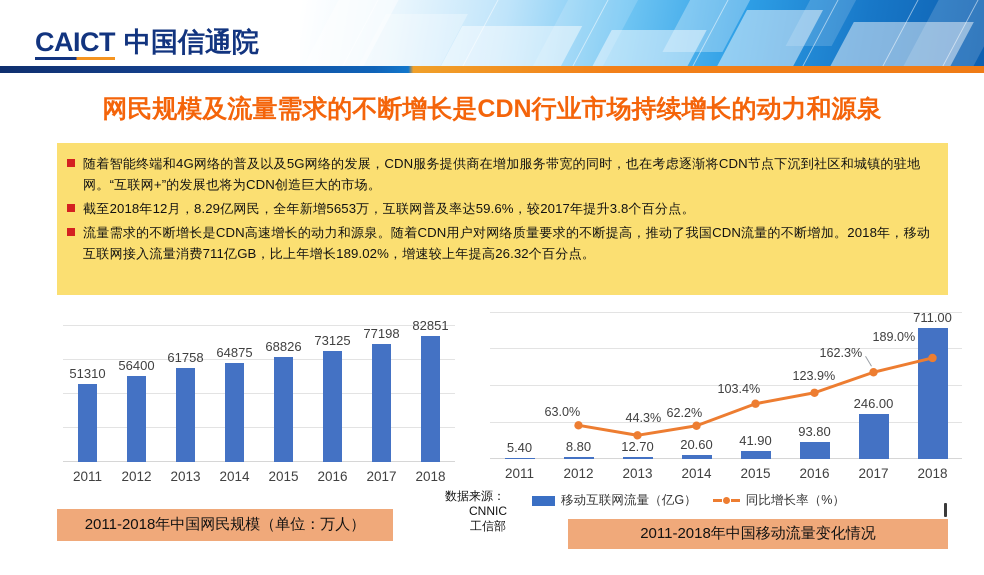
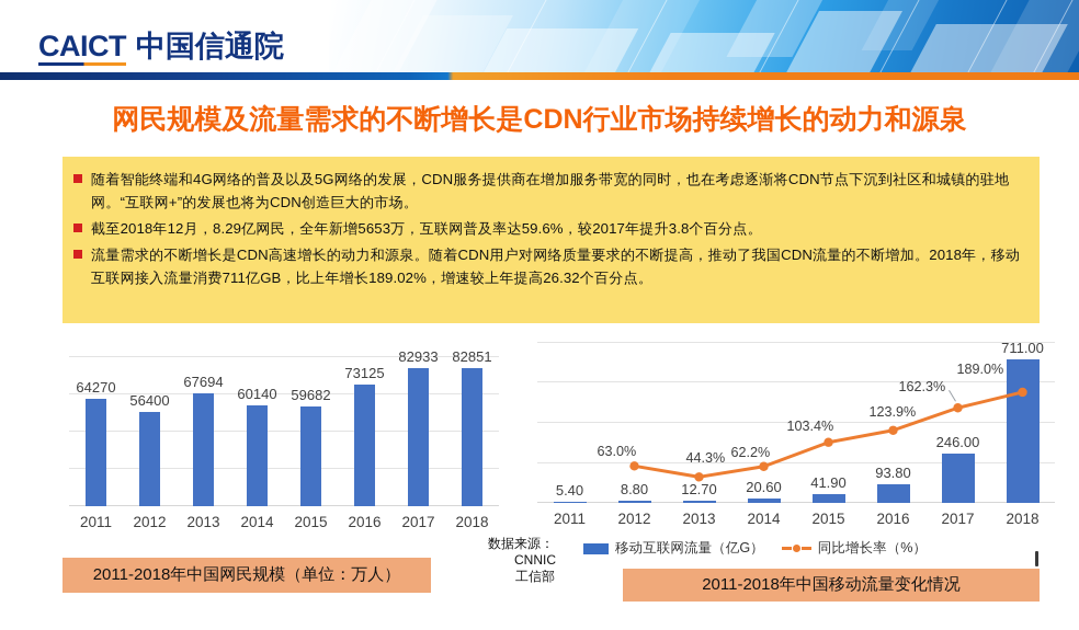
2011-2018年中国网民规模（单位：万人）/2011: 51310 -> 64270
2011-2018年中国网民规模（单位：万人）/2013: 61758 -> 67694
2011-2018年中国网民规模（单位：万人）/2014: 64875 -> 60140
2011-2018年中国网民规模（单位：万人）/2015: 68826 -> 59682
2011-2018年中国网民规模（单位：万人）/2017: 77198 -> 82933
